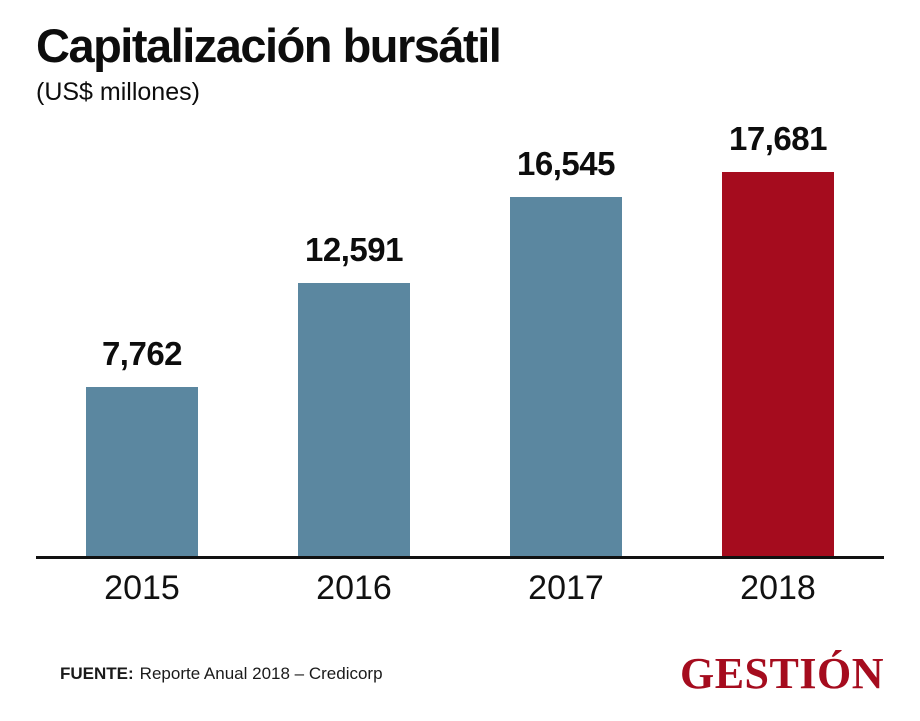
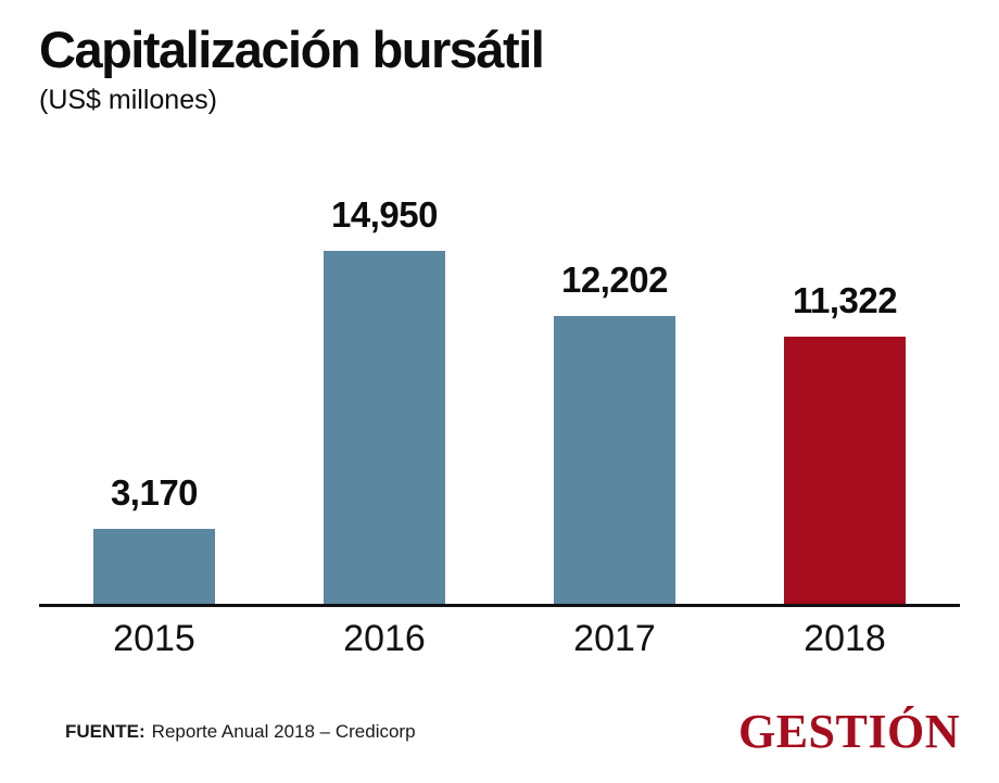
2015: 7,762 -> 3,170
2016: 12,591 -> 14,950
2017: 16,545 -> 12,202
2018: 17,681 -> 11,322
